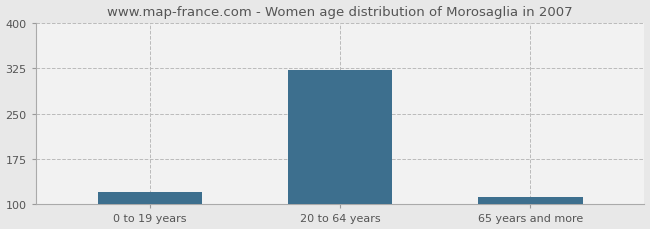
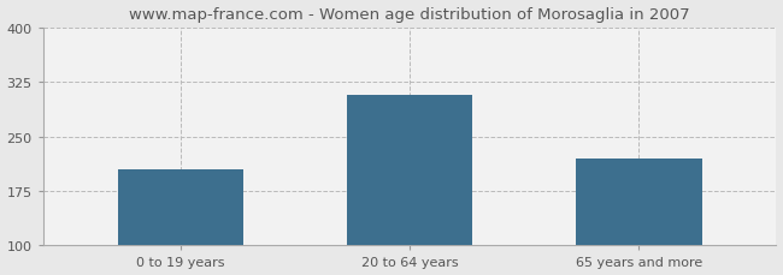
0 to 19 years: 120 -> 204
20 to 64 years: 322 -> 308
65 years and more: 112 -> 220
